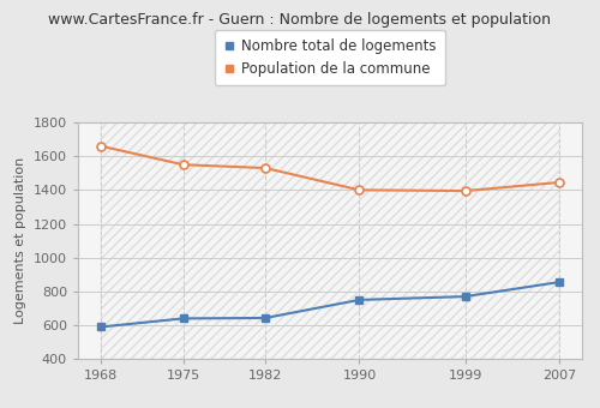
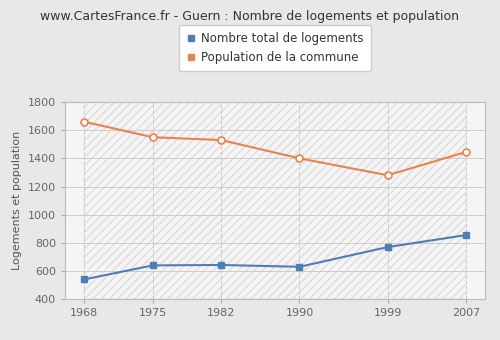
Nombre total de logements/1968: 590 -> 540
Nombre total de logements/1990: 750 -> 630
Population de la commune/1999: 1400 -> 1280
